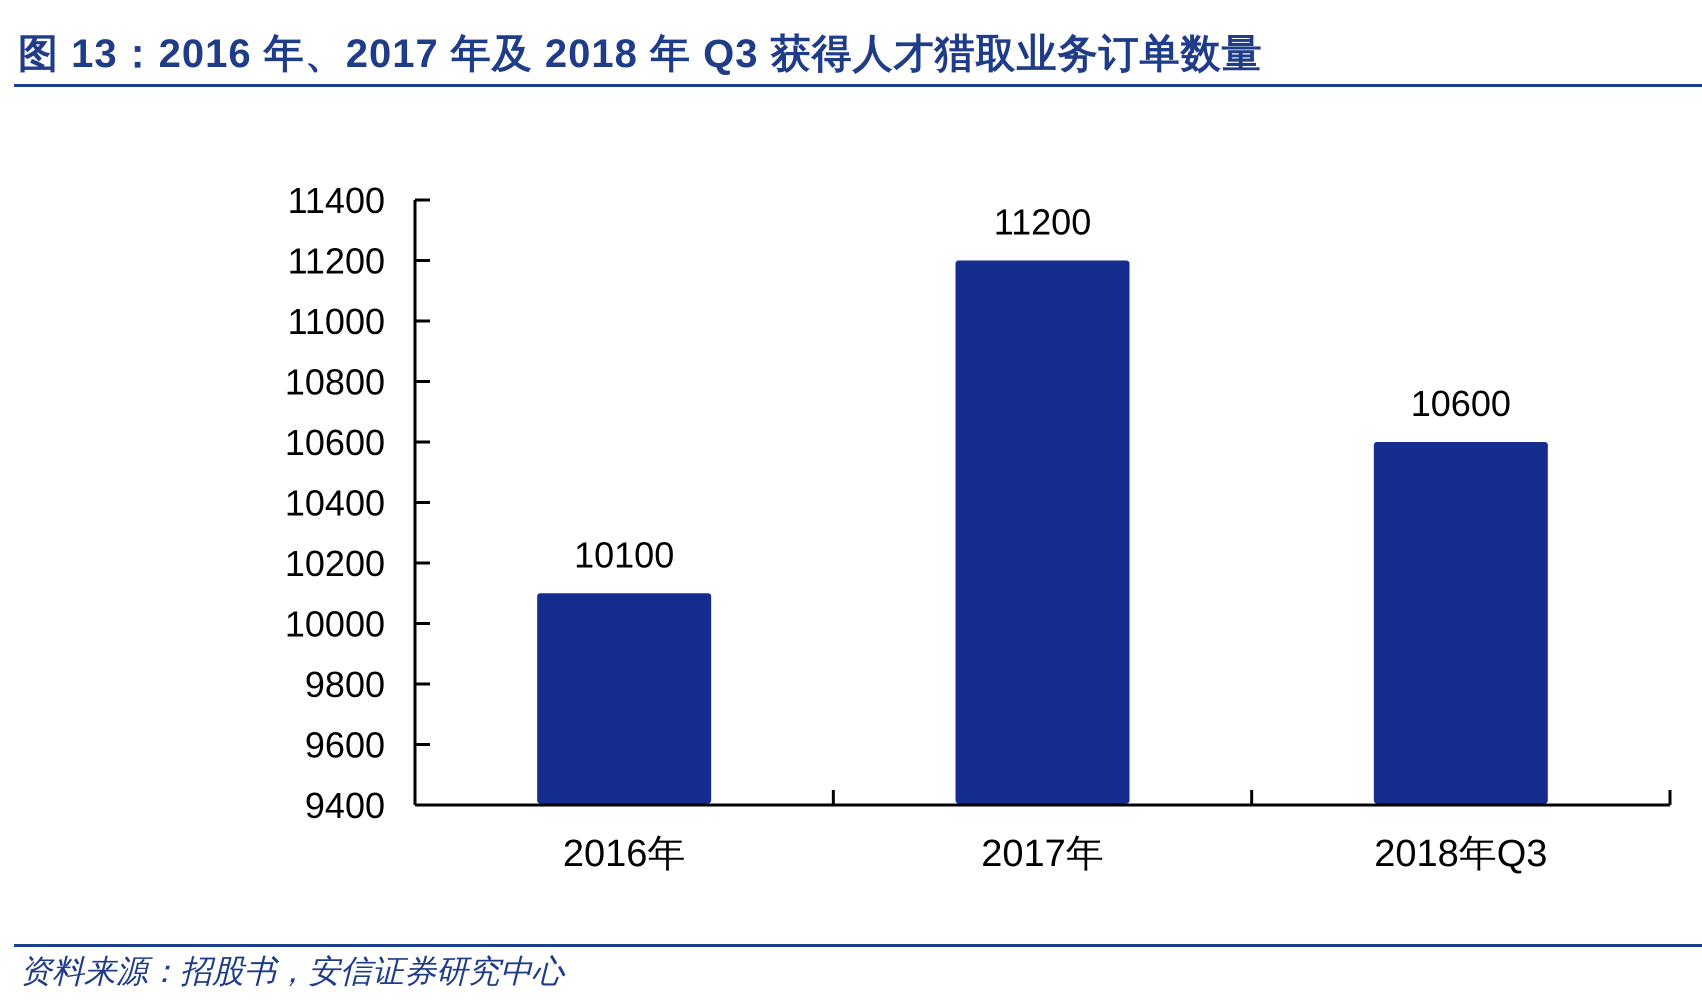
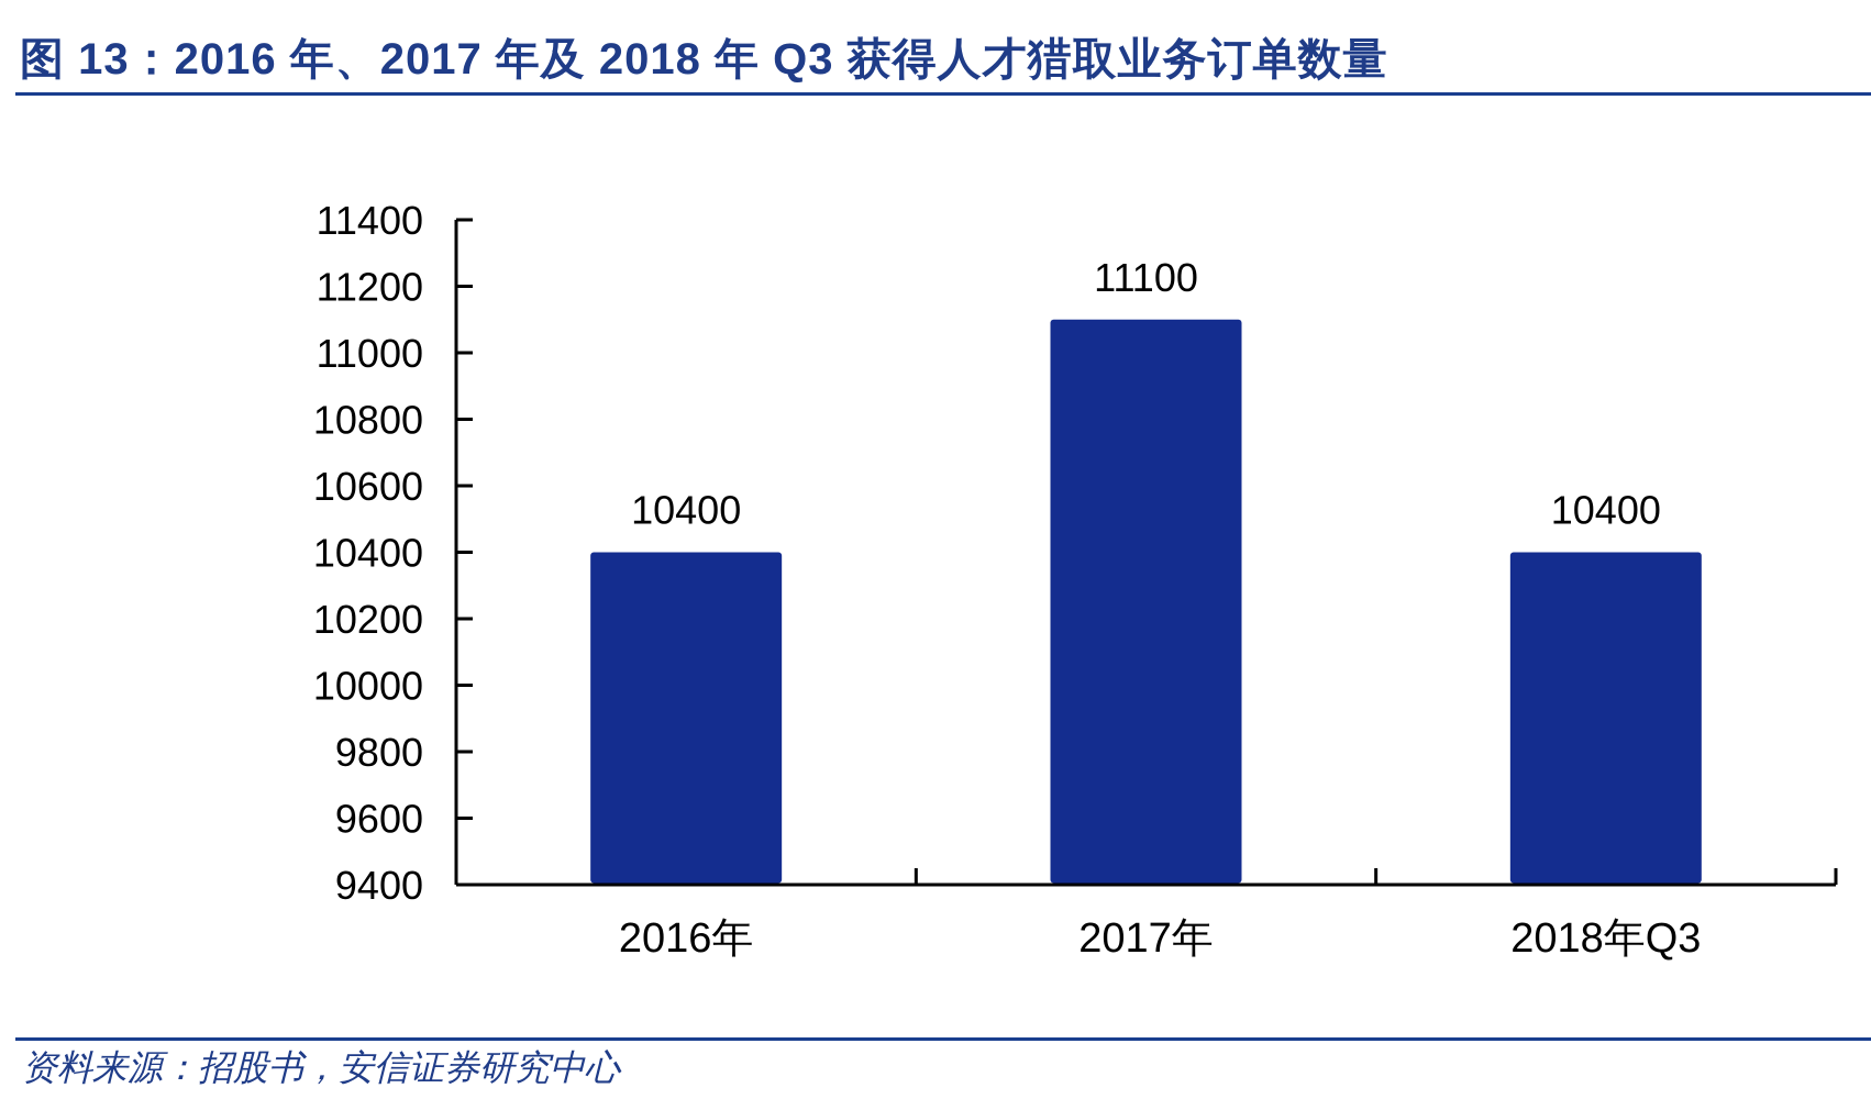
2016年: 10100 -> 10400
2017年: 11200 -> 11100
2018年Q3: 10600 -> 10400
